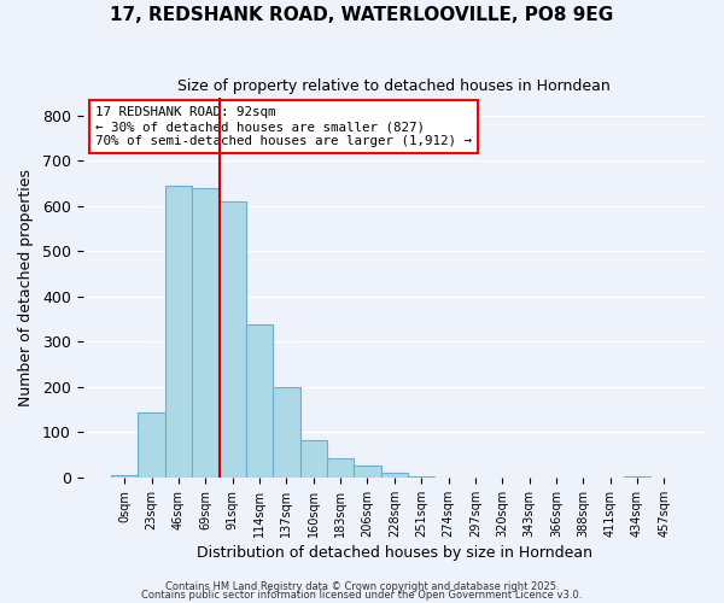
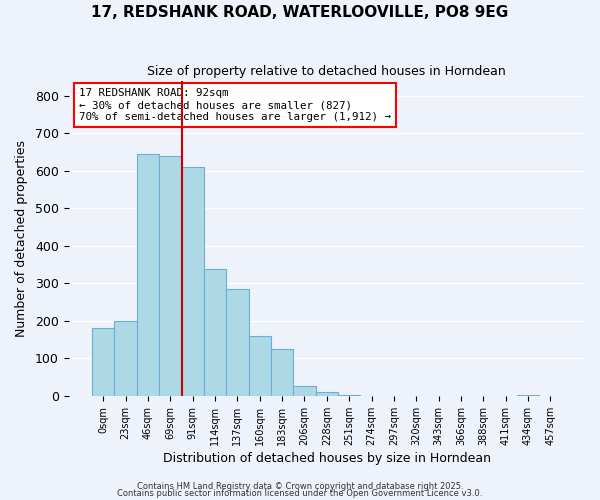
0sqm: 5 -> 180
23sqm: 145 -> 200
137sqm: 199 -> 285
160sqm: 83 -> 160
183sqm: 42 -> 125
